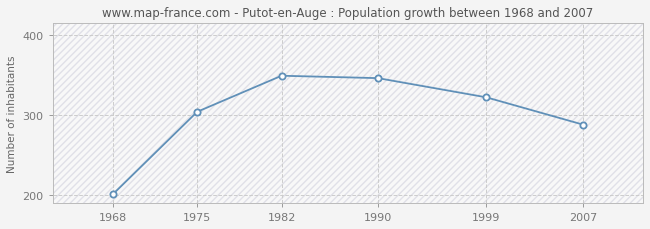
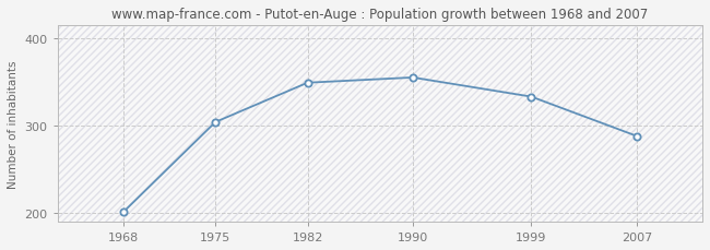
1990: 346 -> 355
1999: 322 -> 333
